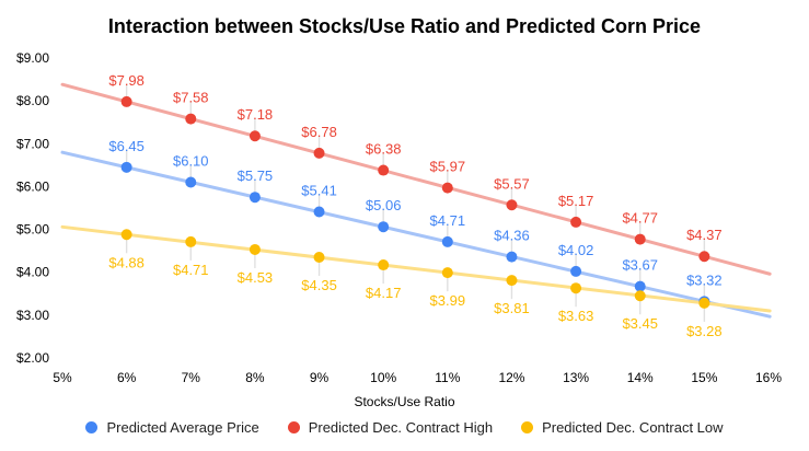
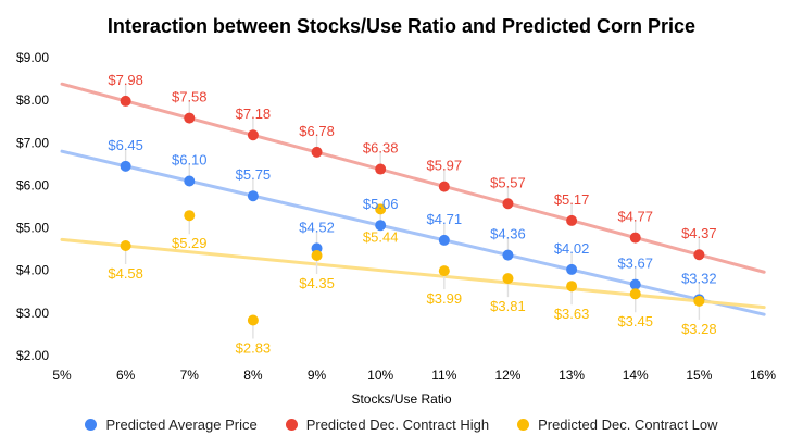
Predicted Dec. Contract Low/6%: $4.88 -> $4.58
Predicted Dec. Contract Low/7%: $4.71 -> $5.29
Predicted Dec. Contract Low/8%: $4.53 -> $2.83
Predicted Average Price/9%: $5.41 -> $4.52
Predicted Dec. Contract Low/10%: $4.17 -> $5.44
